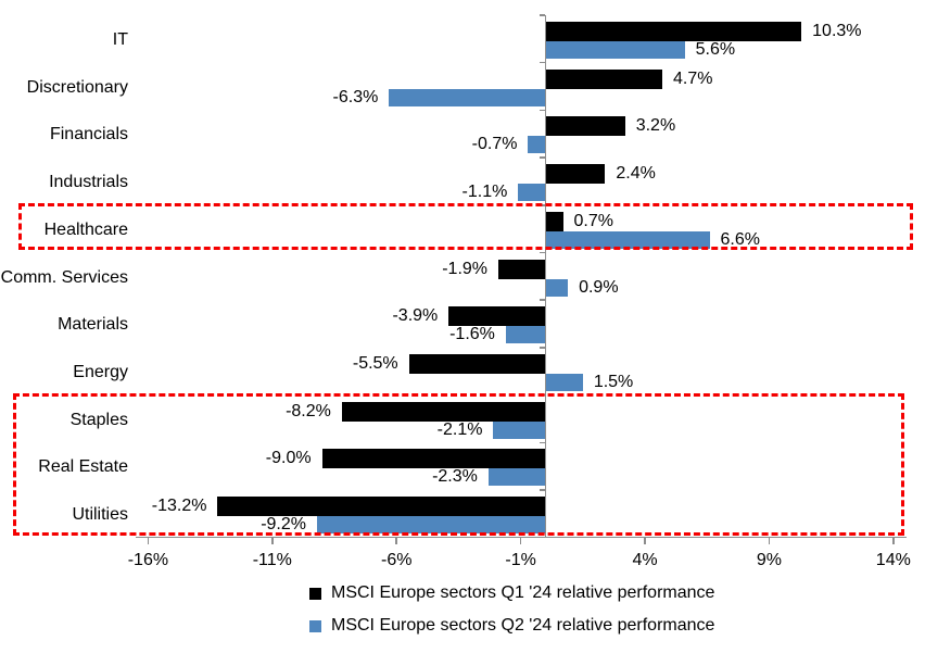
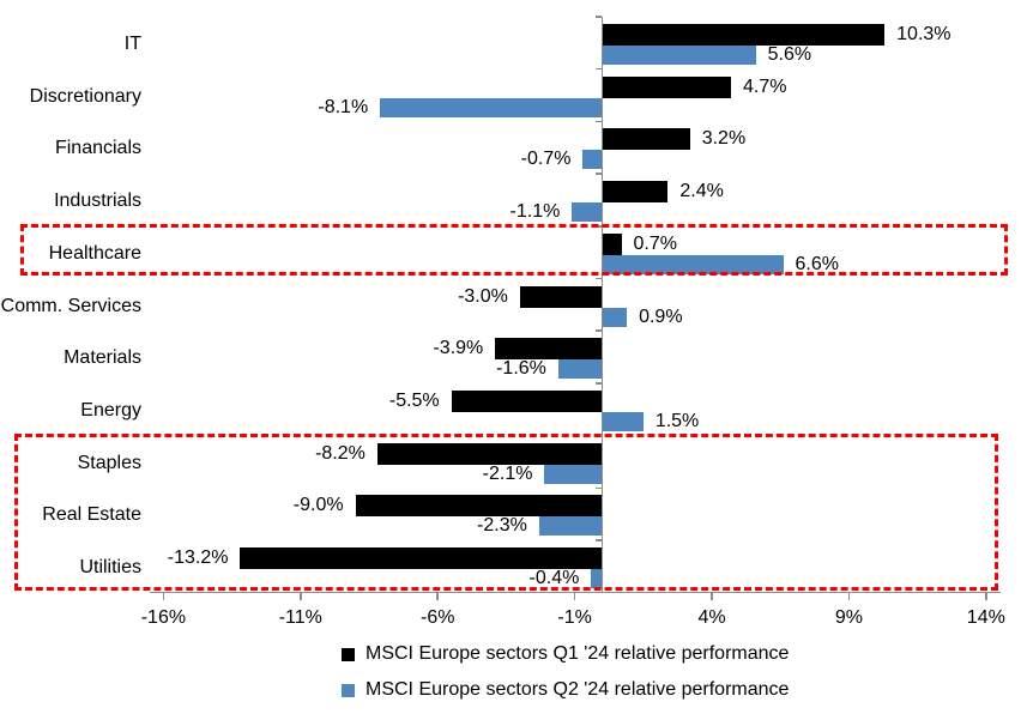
MSCI Europe sectors Q2 '24 relative performance/Discretionary: -6.3% -> -8.1%
MSCI Europe sectors Q1 '24 relative performance/Comm. Services: -1.9% -> -3.0%
MSCI Europe sectors Q2 '24 relative performance/Utilities: -9.2% -> -0.4%
